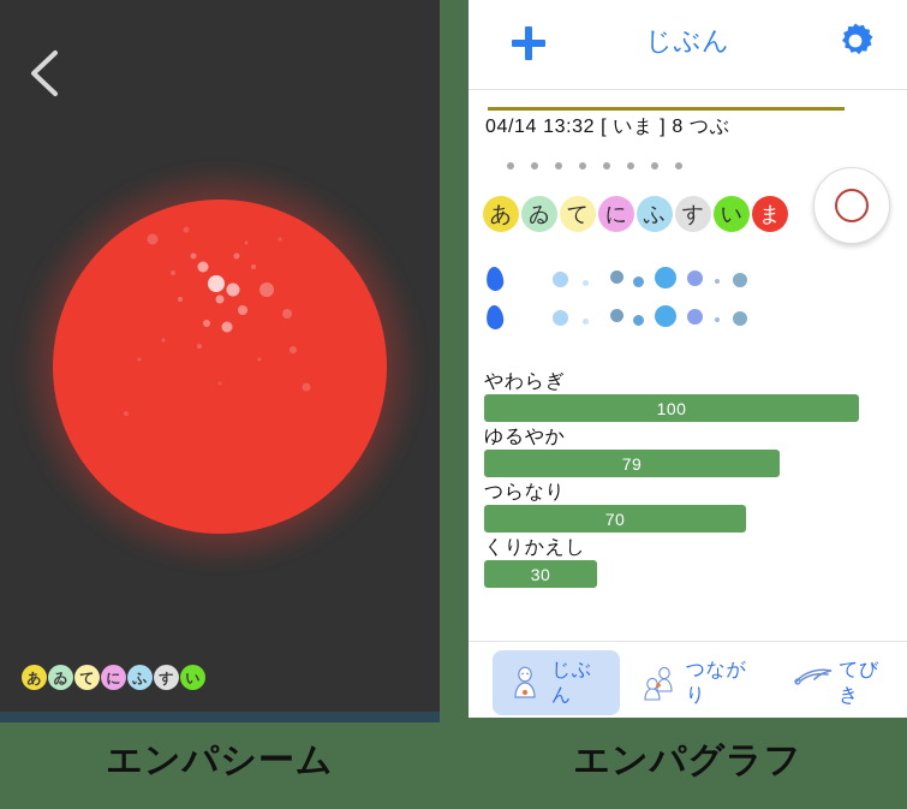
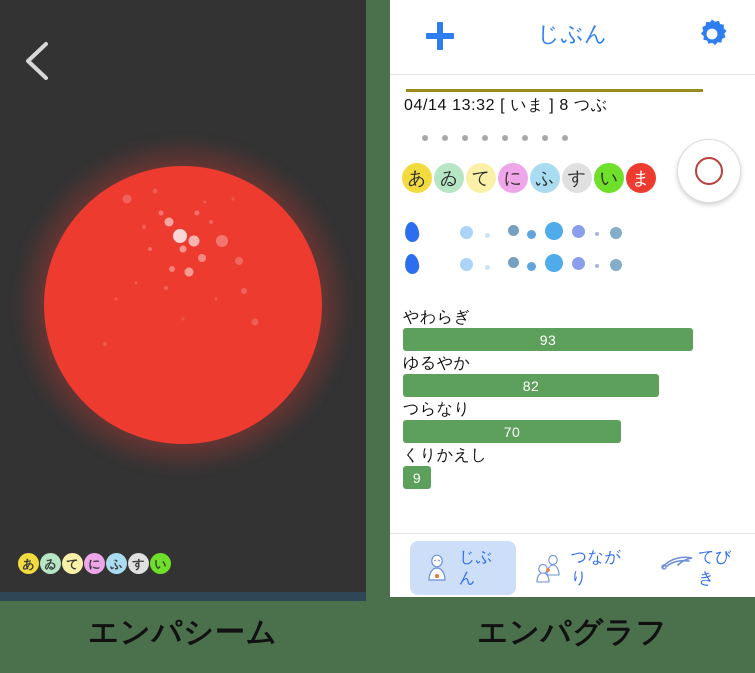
やわらぎ: 100 -> 93
ゆるやか: 79 -> 82
くりかえし: 30 -> 9
